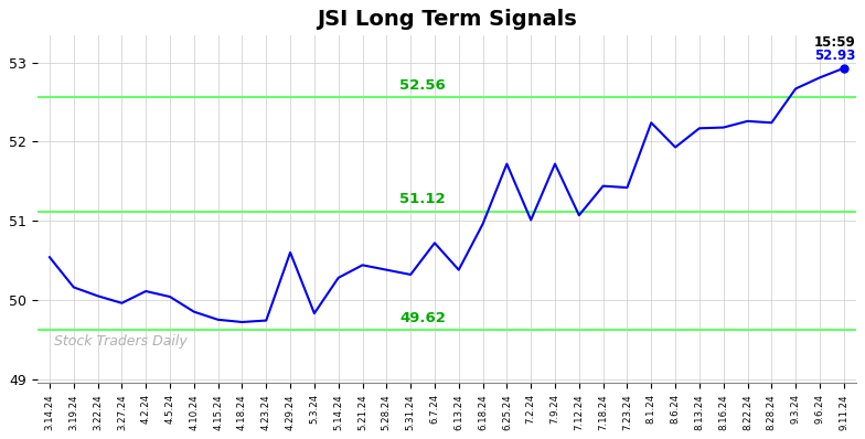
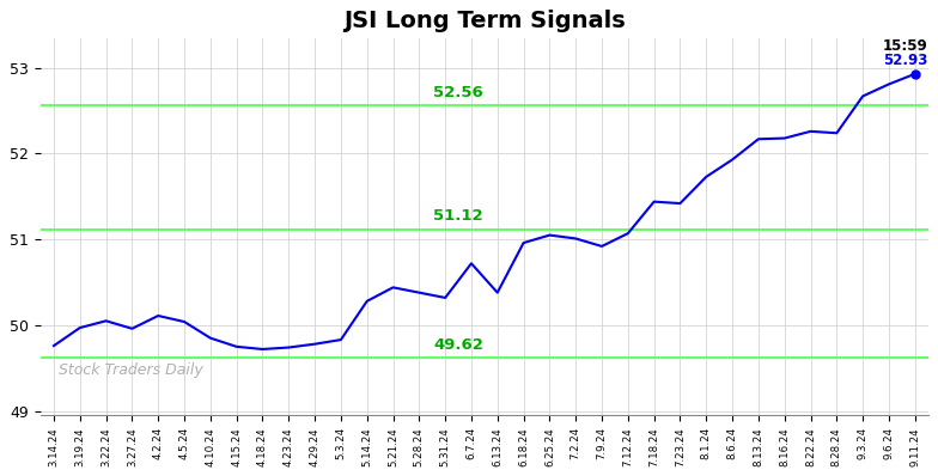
3.14.24: 50.54 -> 49.76
3.19.24: 50.16 -> 49.97
4.29.24: 50.60 -> 49.78
6.25.24: 51.72 -> 51.05
7.9.24: 51.72 -> 50.92
8.1.24: 52.24 -> 51.73
